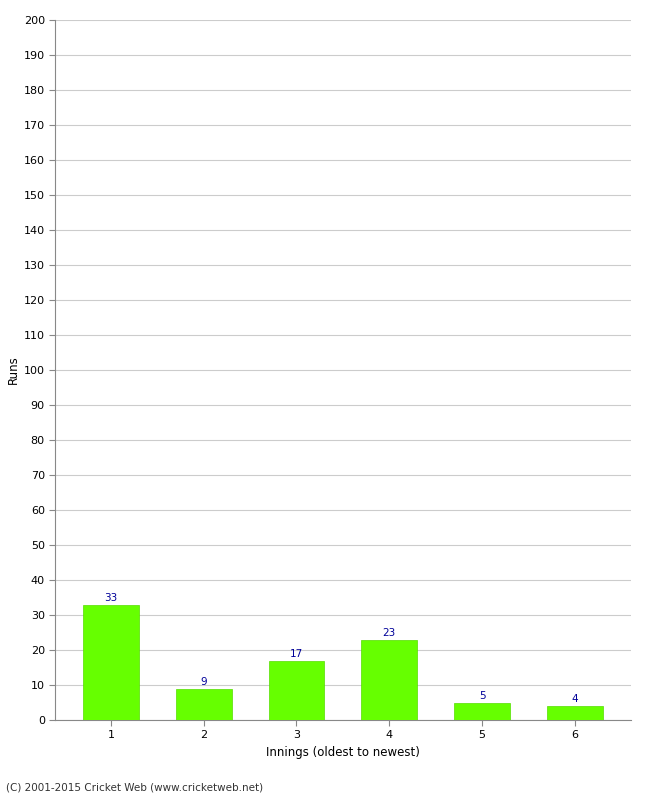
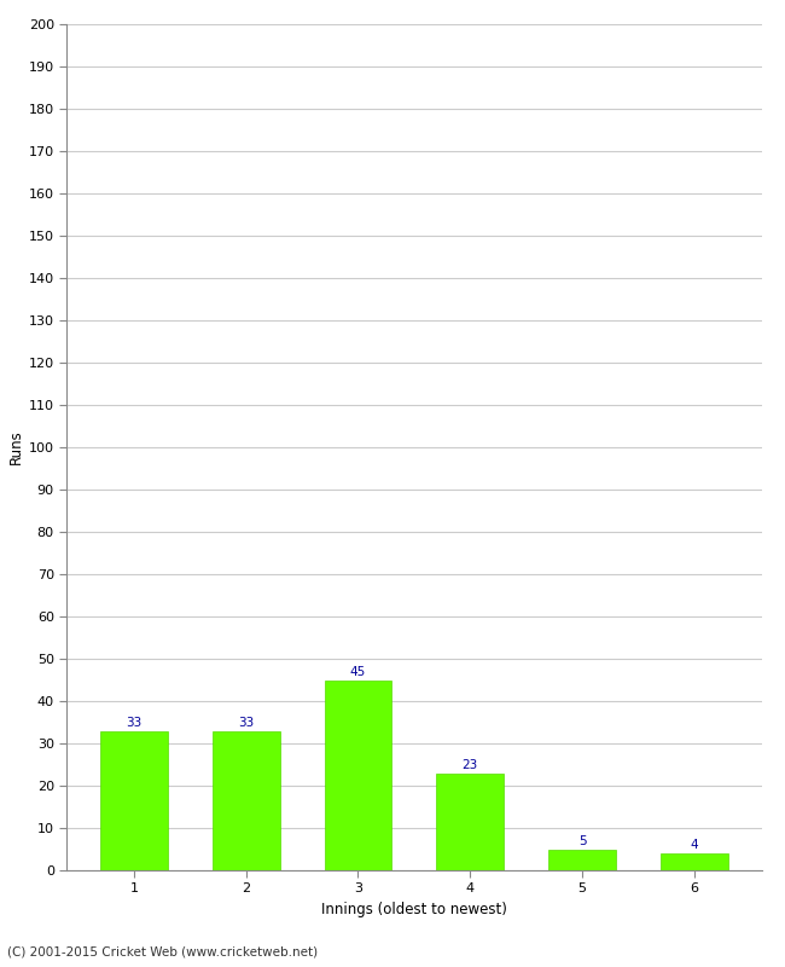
2: 9 -> 33
3: 17 -> 45
